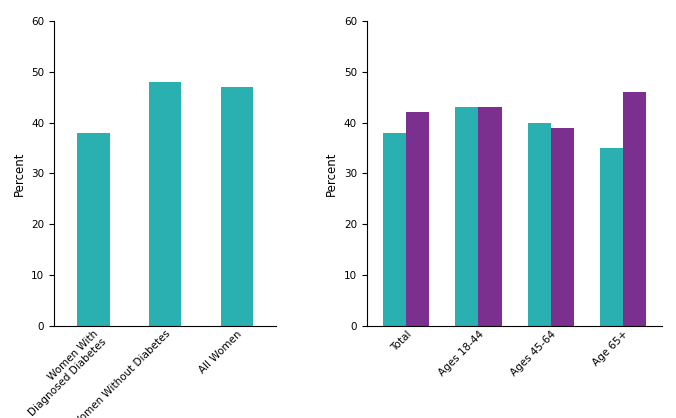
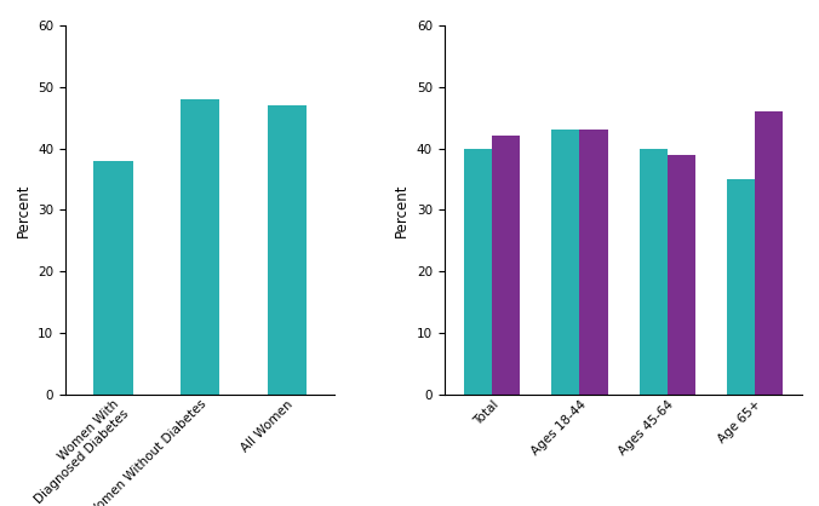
Women With Diagnosed Diabetes/Total: 38 -> 40
